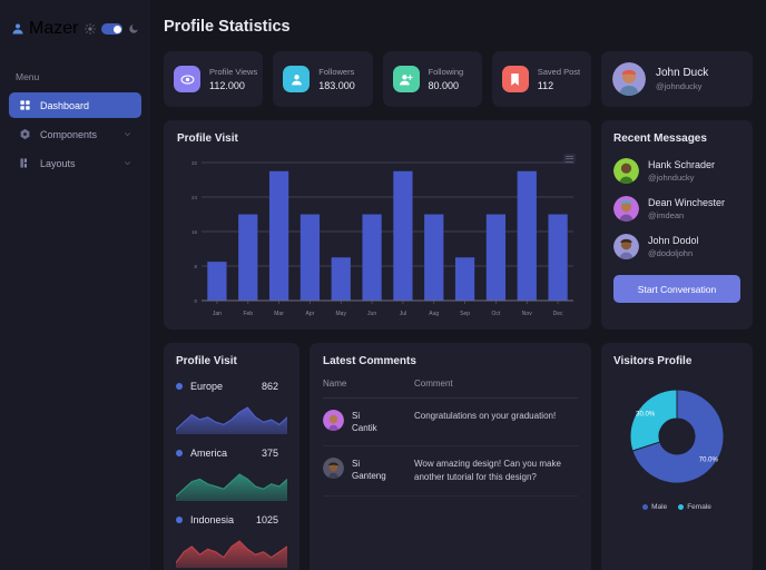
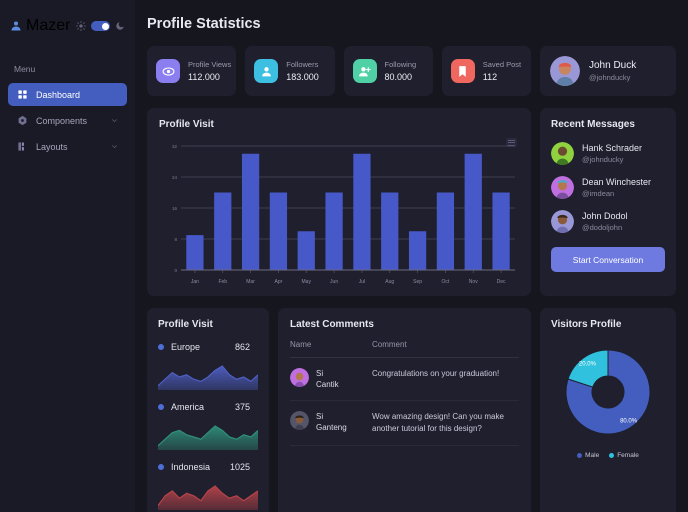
Visitors Profile/Male: 70.0% -> 80.0%
Visitors Profile/Female: 30.0% -> 20.0%
